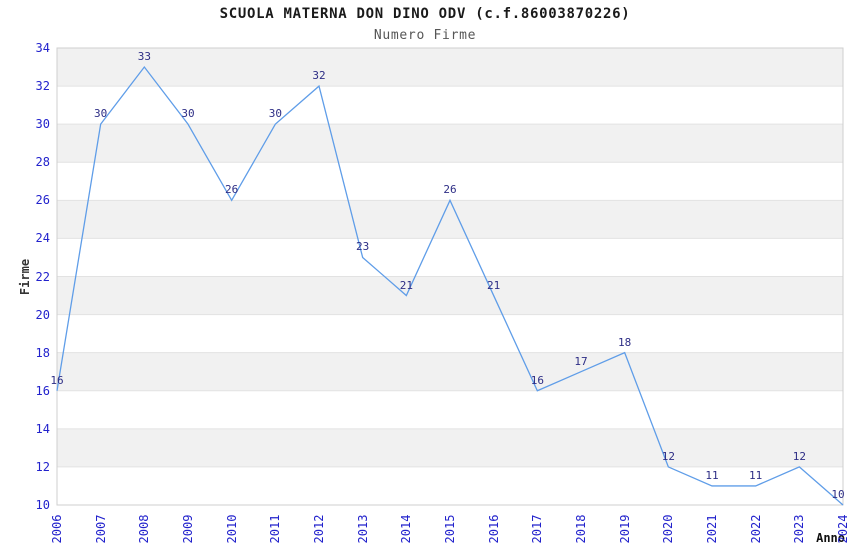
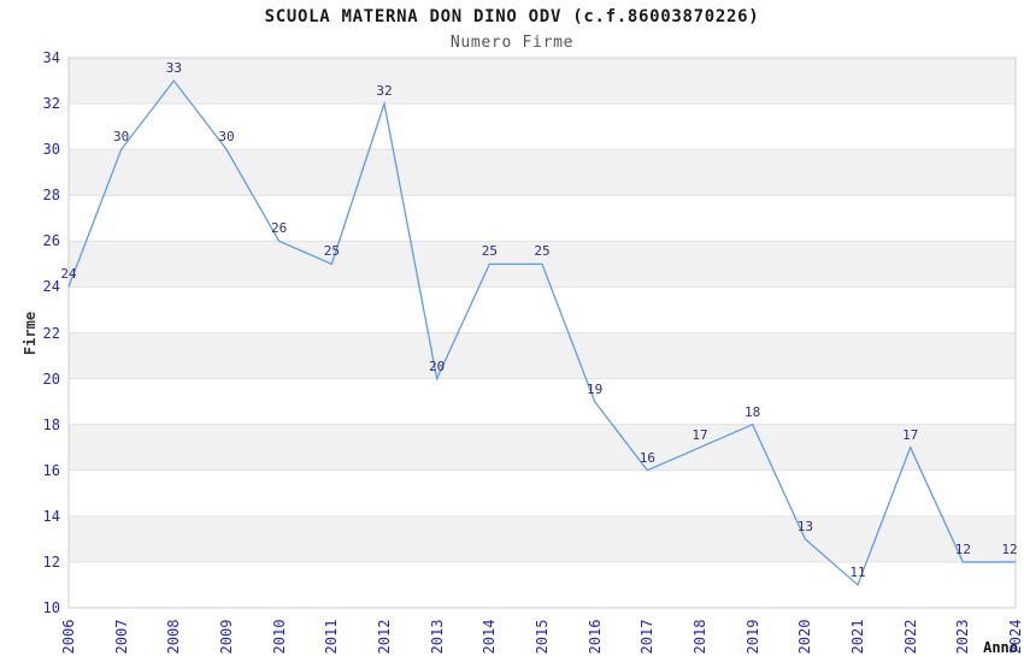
2006: 16 -> 24
2011: 30 -> 25
2013: 23 -> 20
2014: 21 -> 25
2015: 26 -> 25
2016: 21 -> 19
2020: 12 -> 13
2022: 11 -> 17
2024: 10 -> 12
